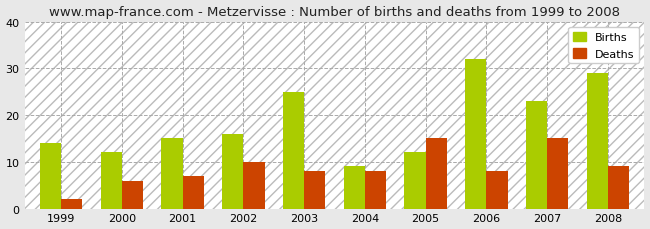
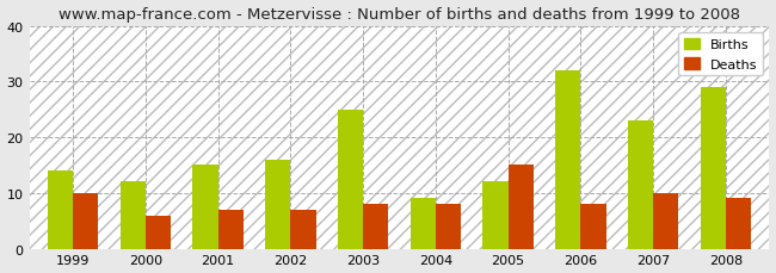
Deaths/1999: 2 -> 10
Deaths/2002: 10 -> 7
Deaths/2007: 15 -> 10
